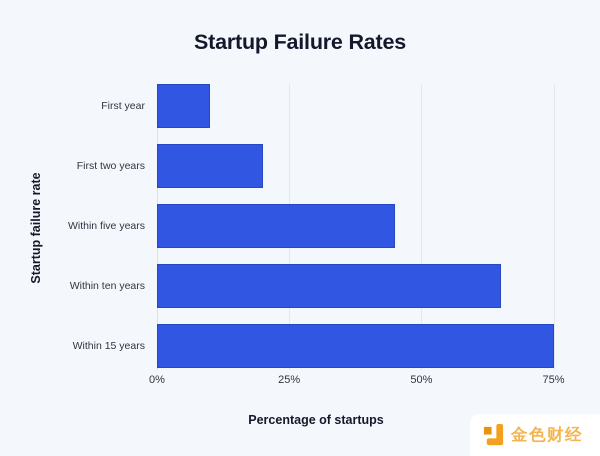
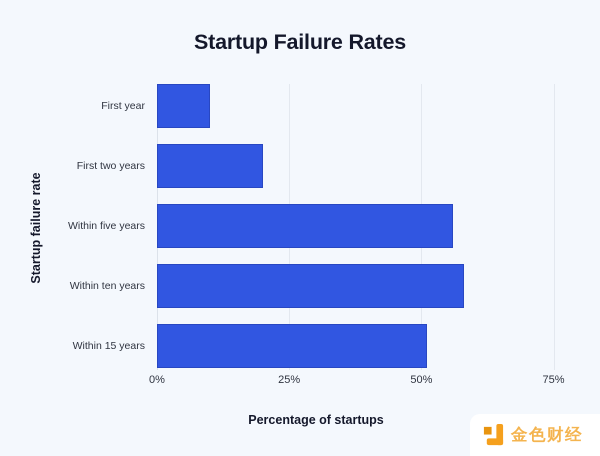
Within five years: 45% -> 56%
Within ten years: 65% -> 58%
Within 15 years: 75% -> 51%
